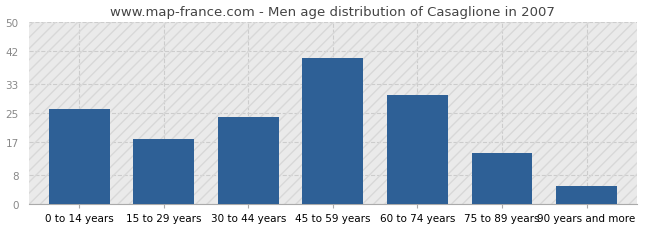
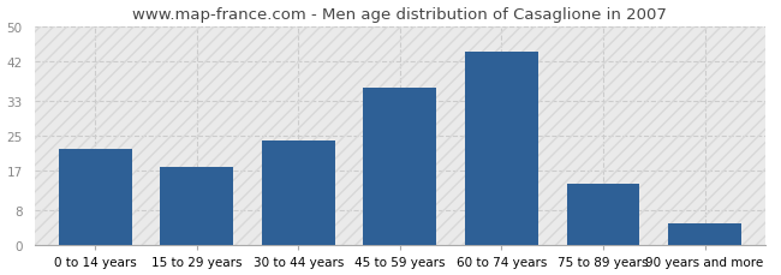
0 to 14 years: 26 -> 22
45 to 59 years: 40 -> 36
60 to 74 years: 30 -> 44
